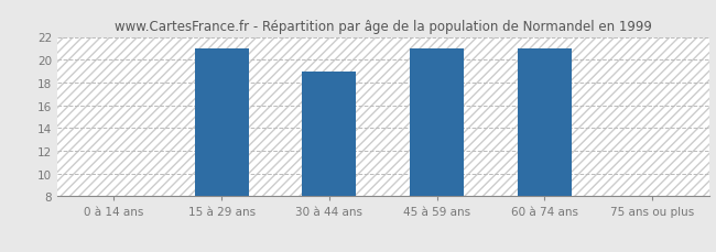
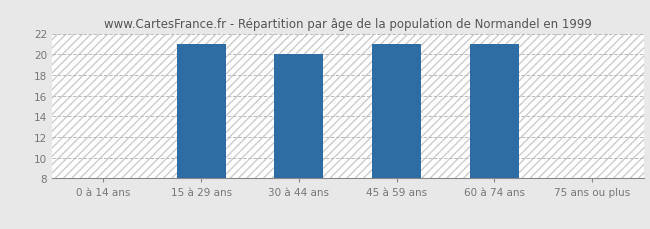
30 à 44 ans: 19 -> 20
